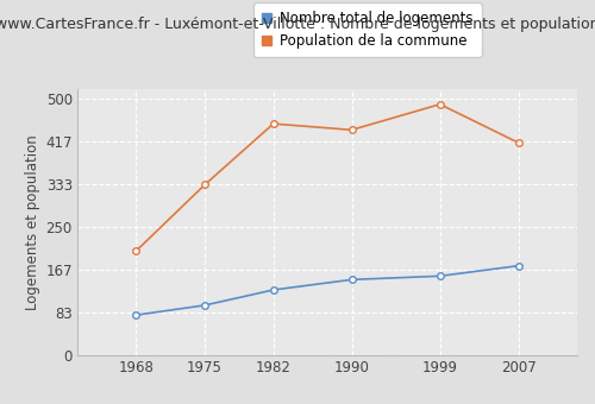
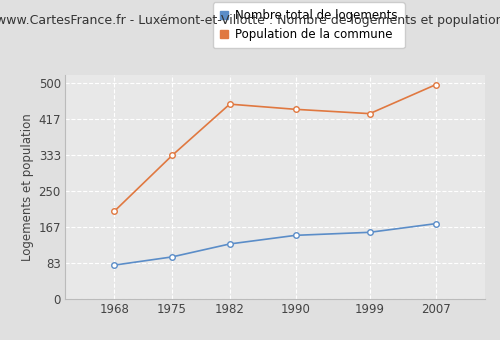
Population de la commune/1999: 490 -> 430
Population de la commune/2007: 415 -> 497
